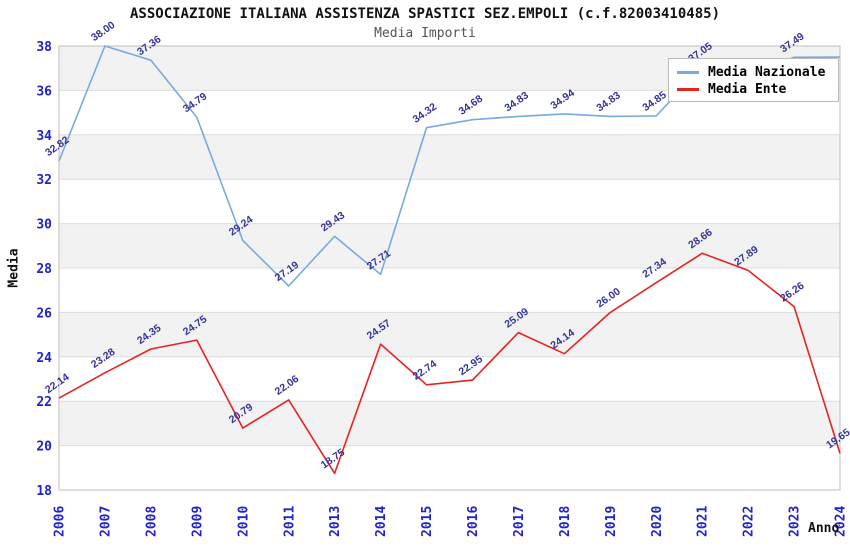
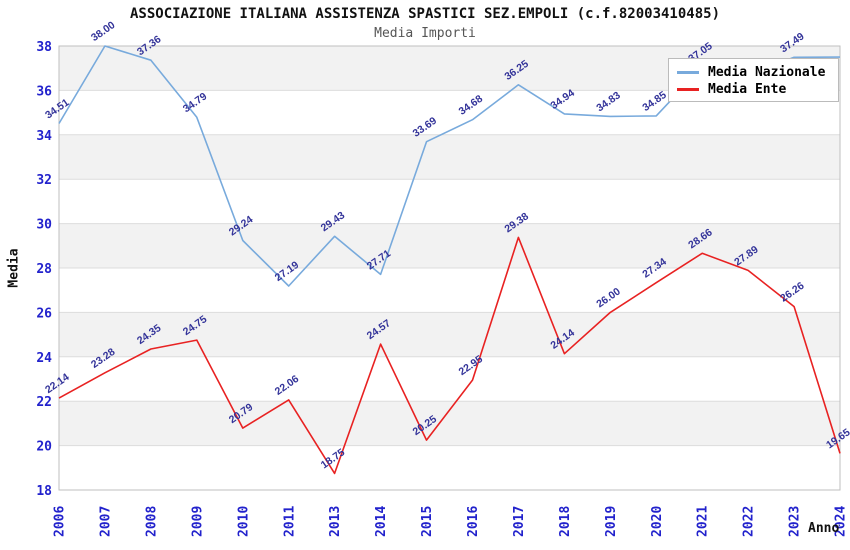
Media Nazionale/2006: 32.82 -> 34.51
Media Nazionale/2015: 34.32 -> 33.69
Media Ente/2015: 22.74 -> 20.25
Media Nazionale/2017: 34.83 -> 36.25
Media Ente/2017: 25.09 -> 29.38
